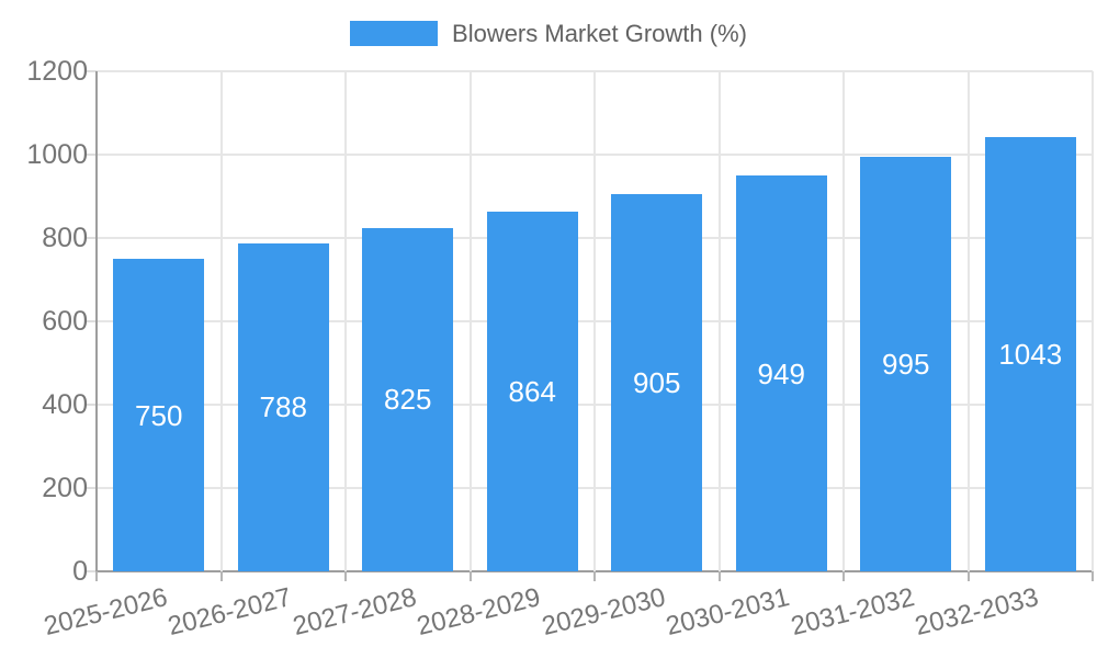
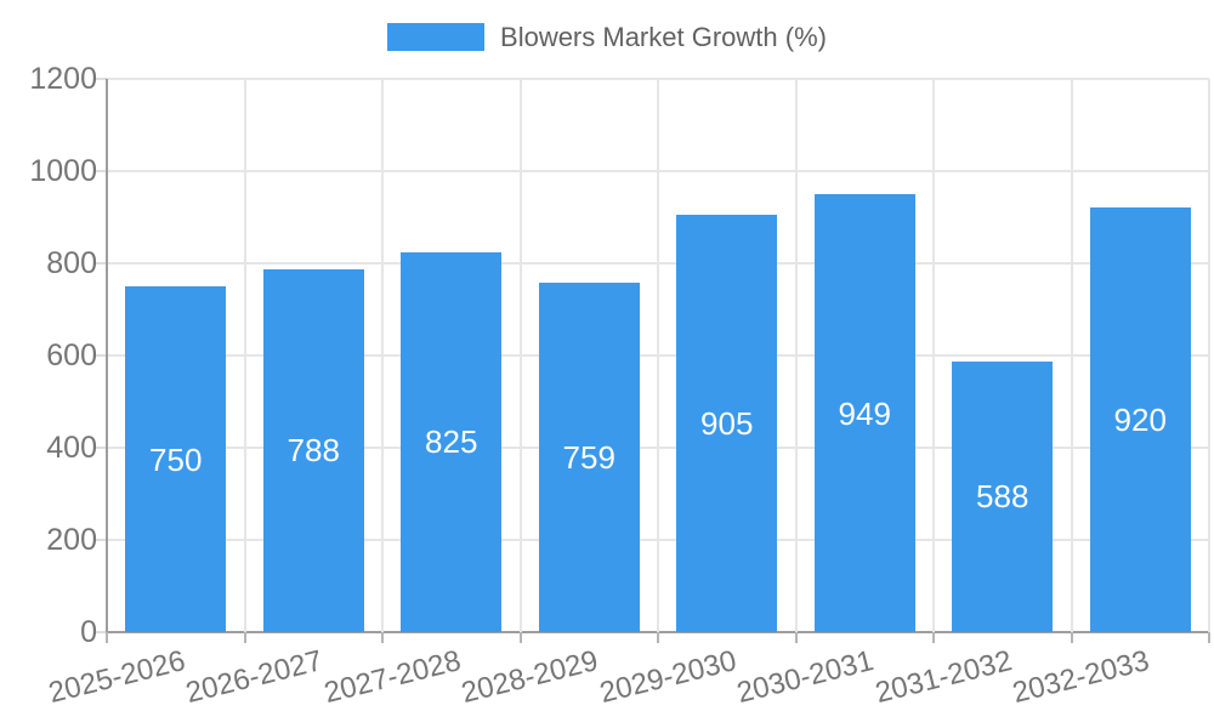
2028-2029: 864 -> 759
2031-2032: 995 -> 588
2032-2033: 1043 -> 920
